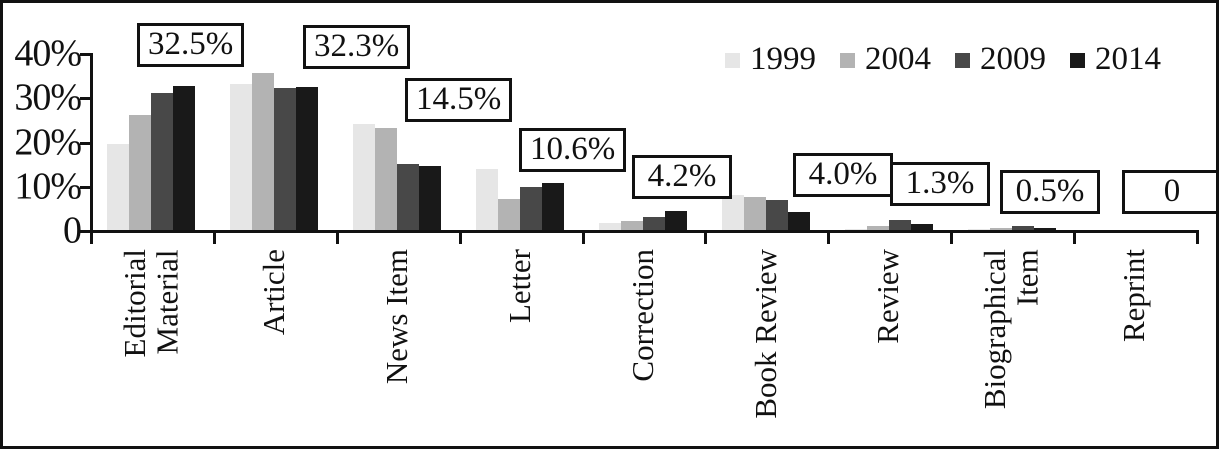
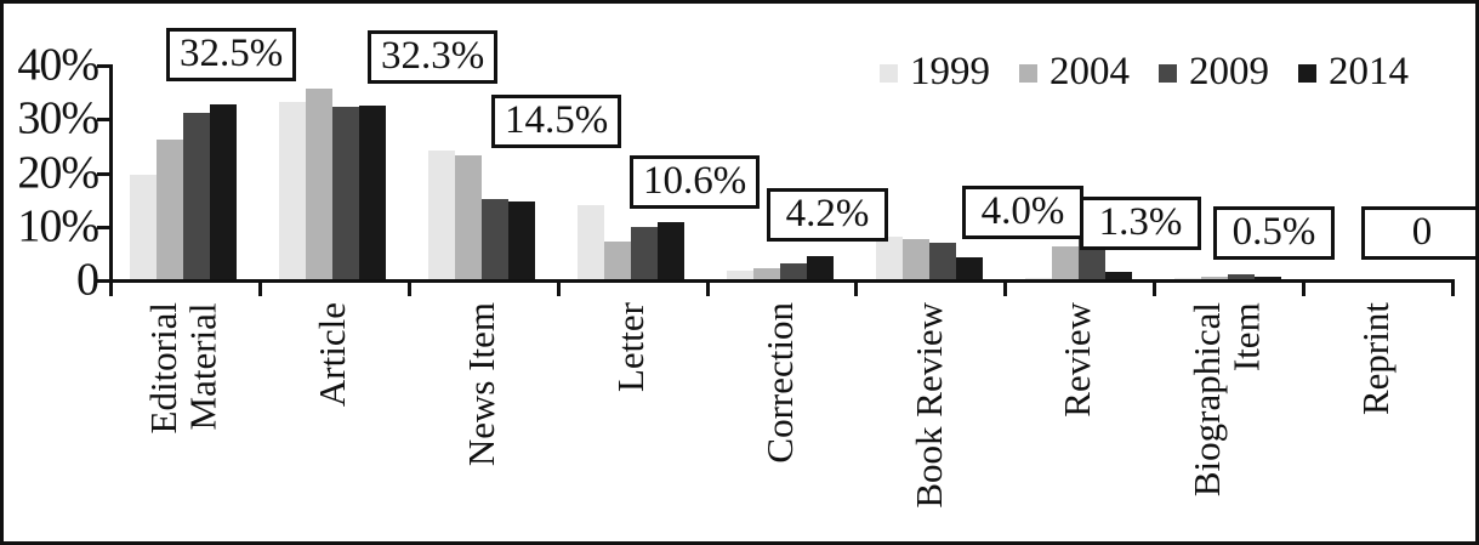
2004/Review: 1% -> 6%
2009/Review: 2% -> 14%
